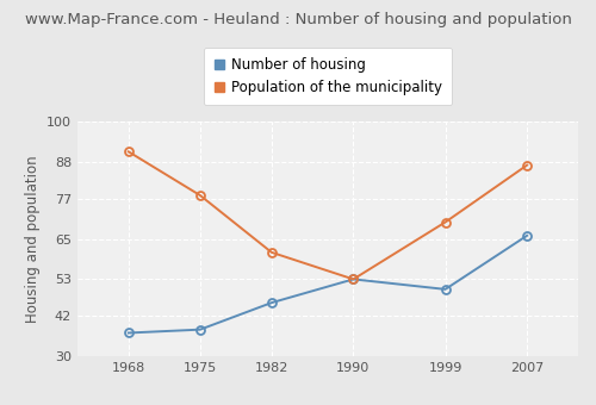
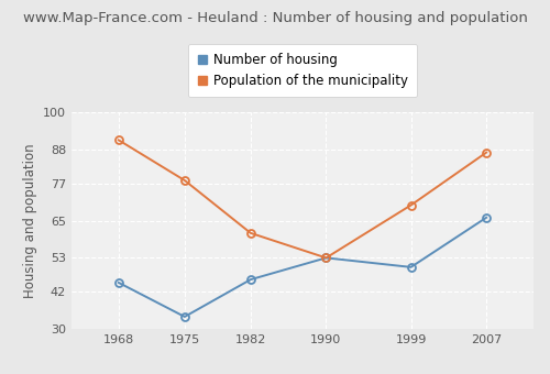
Number of housing/1968: 37 -> 45
Number of housing/1975: 38 -> 34
